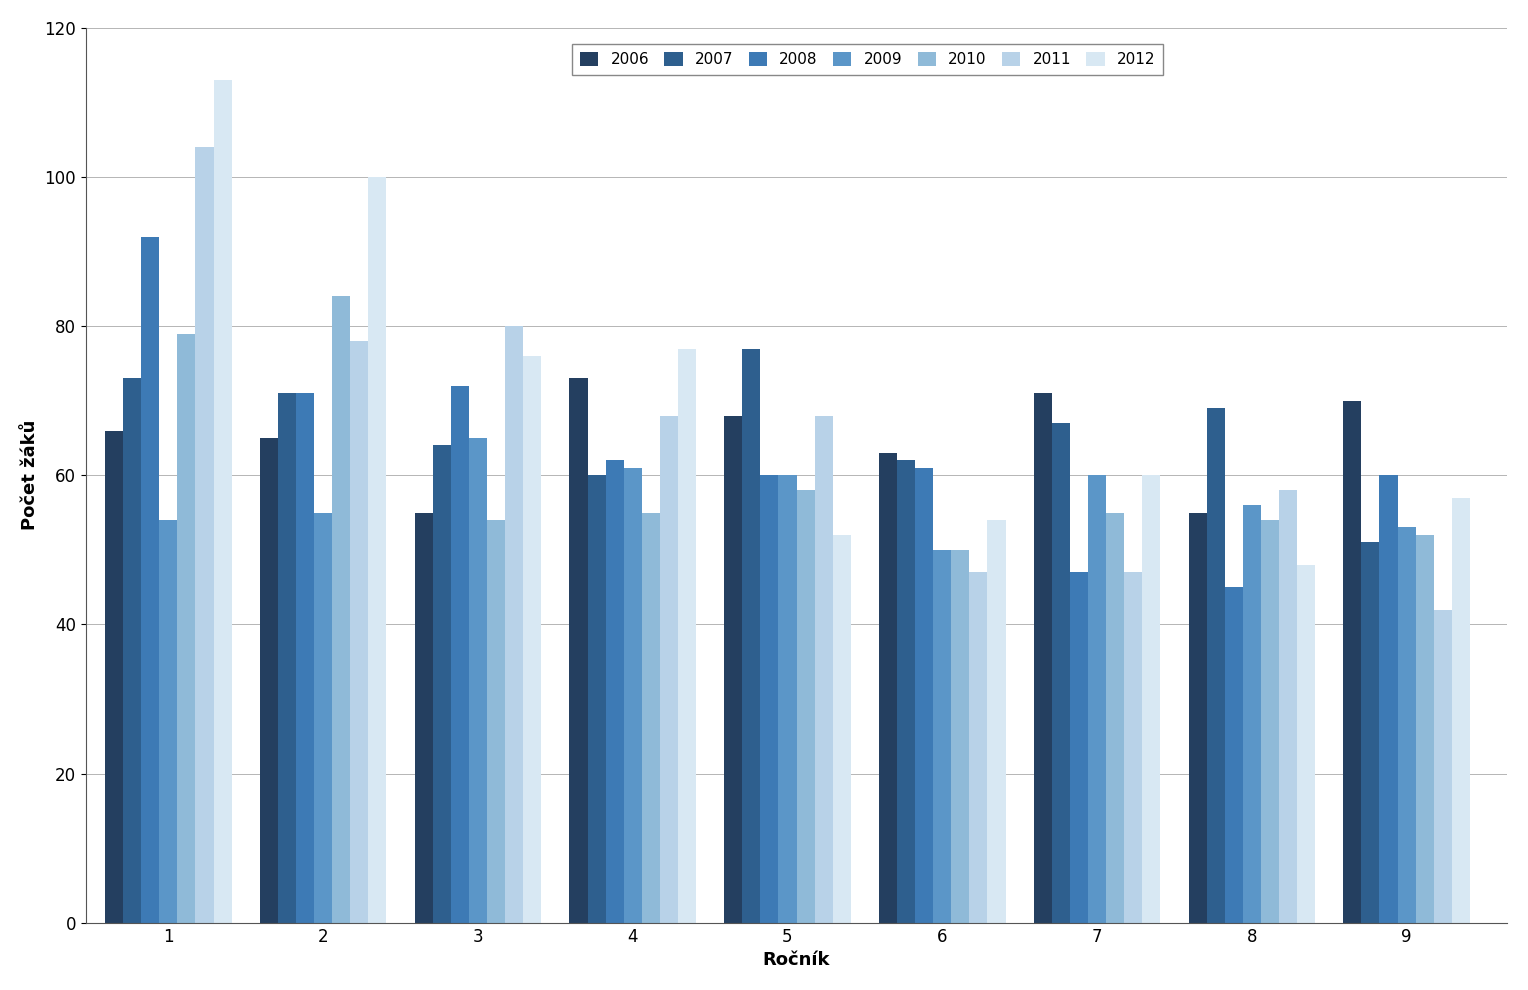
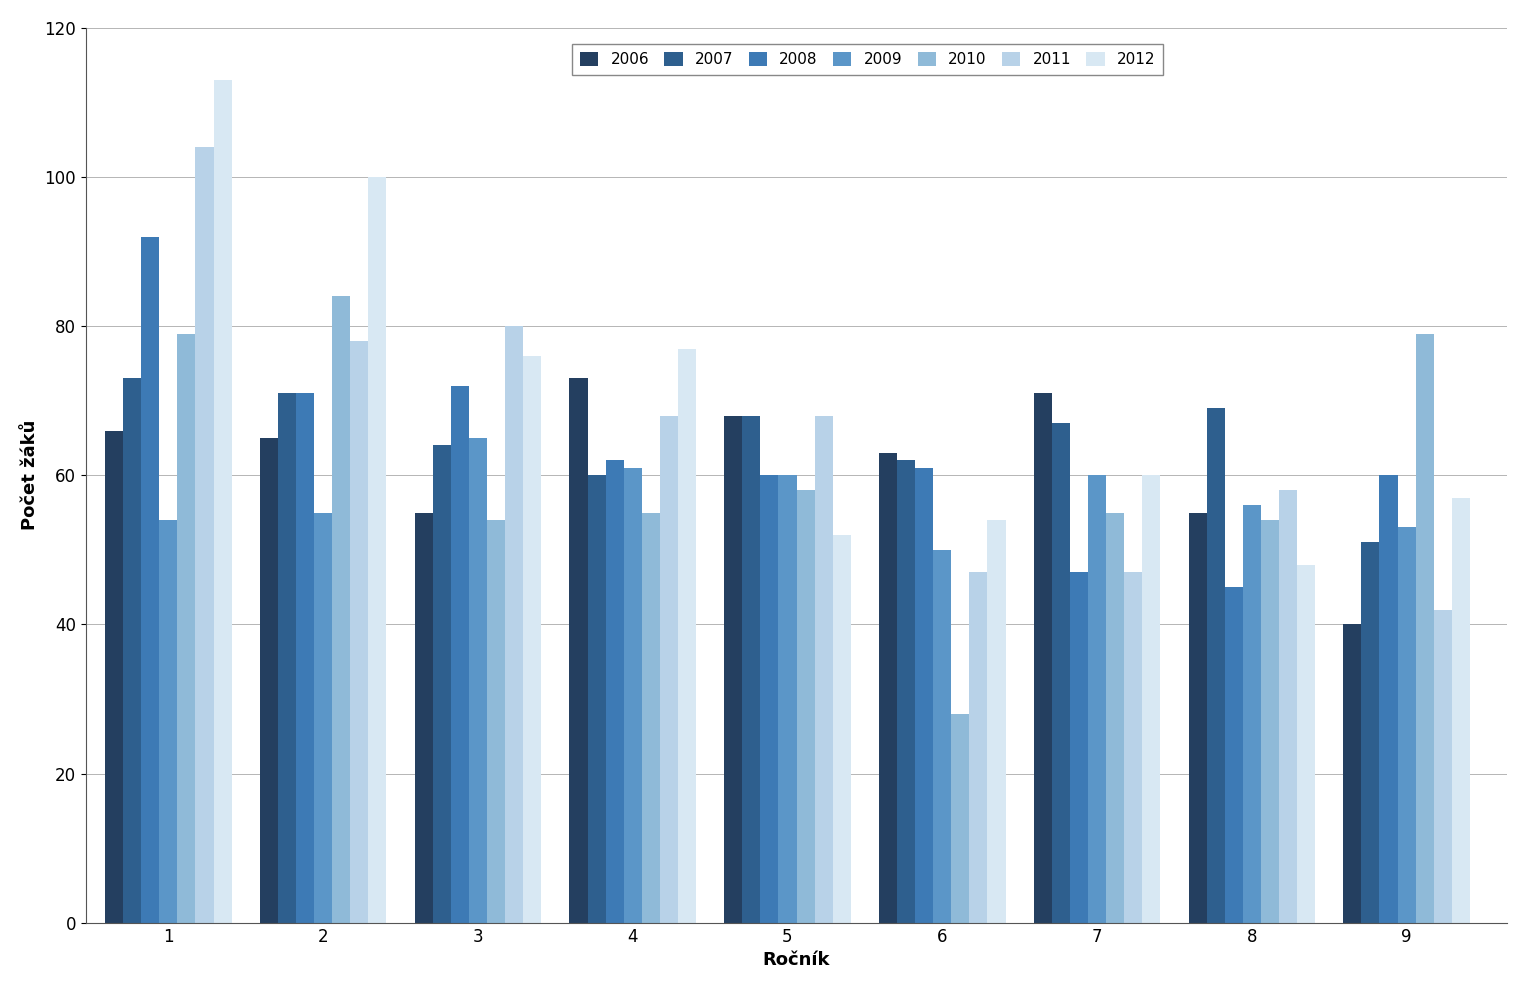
2007/5: 77 -> 68
2010/6: 50 -> 28
2006/9: 70 -> 40
2010/9: 52 -> 79
